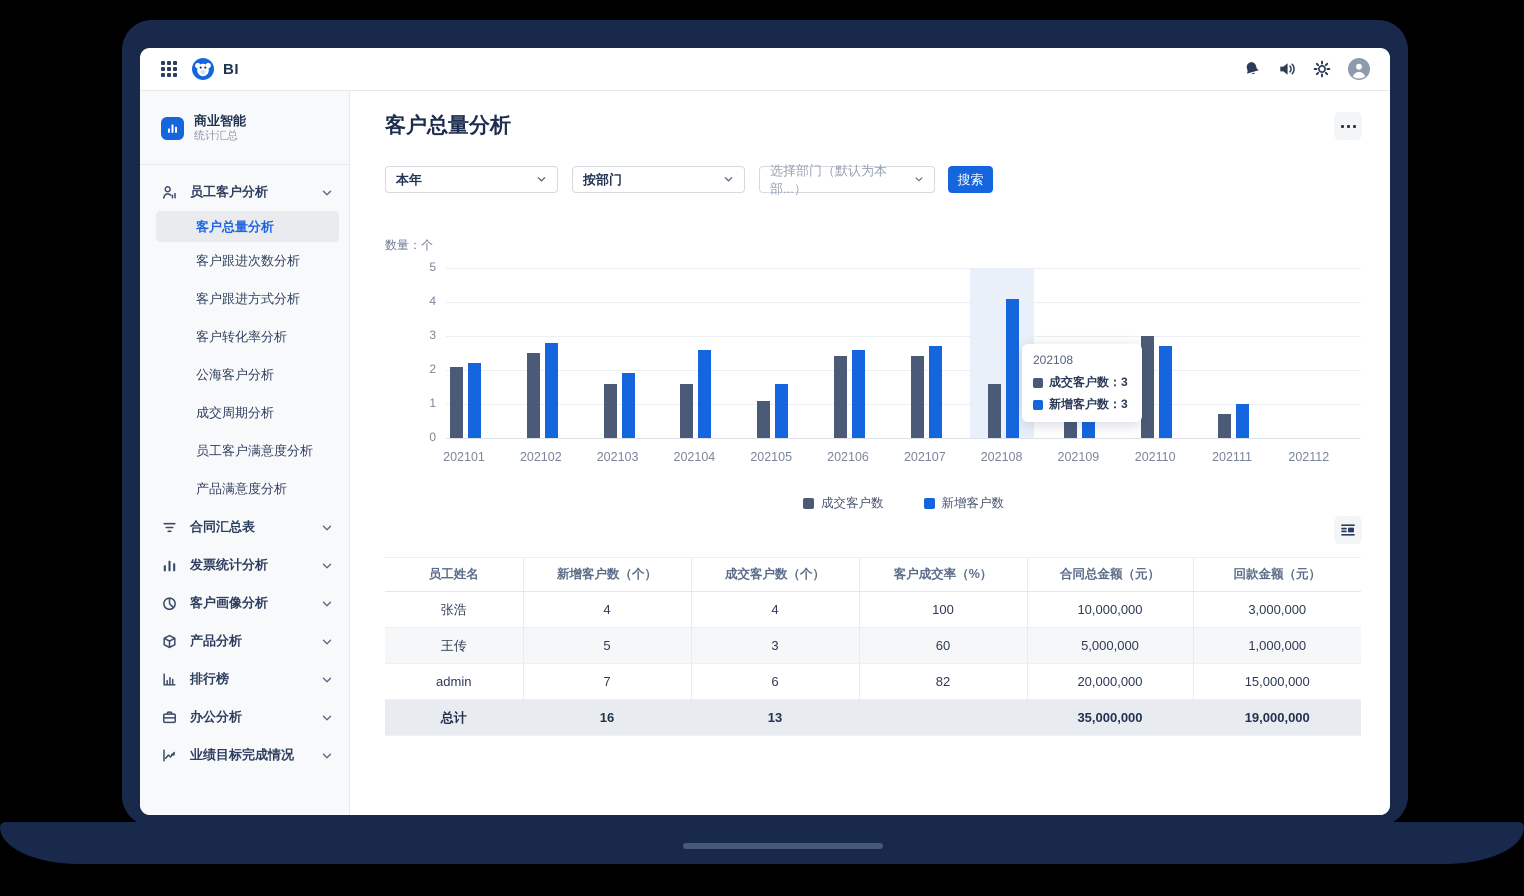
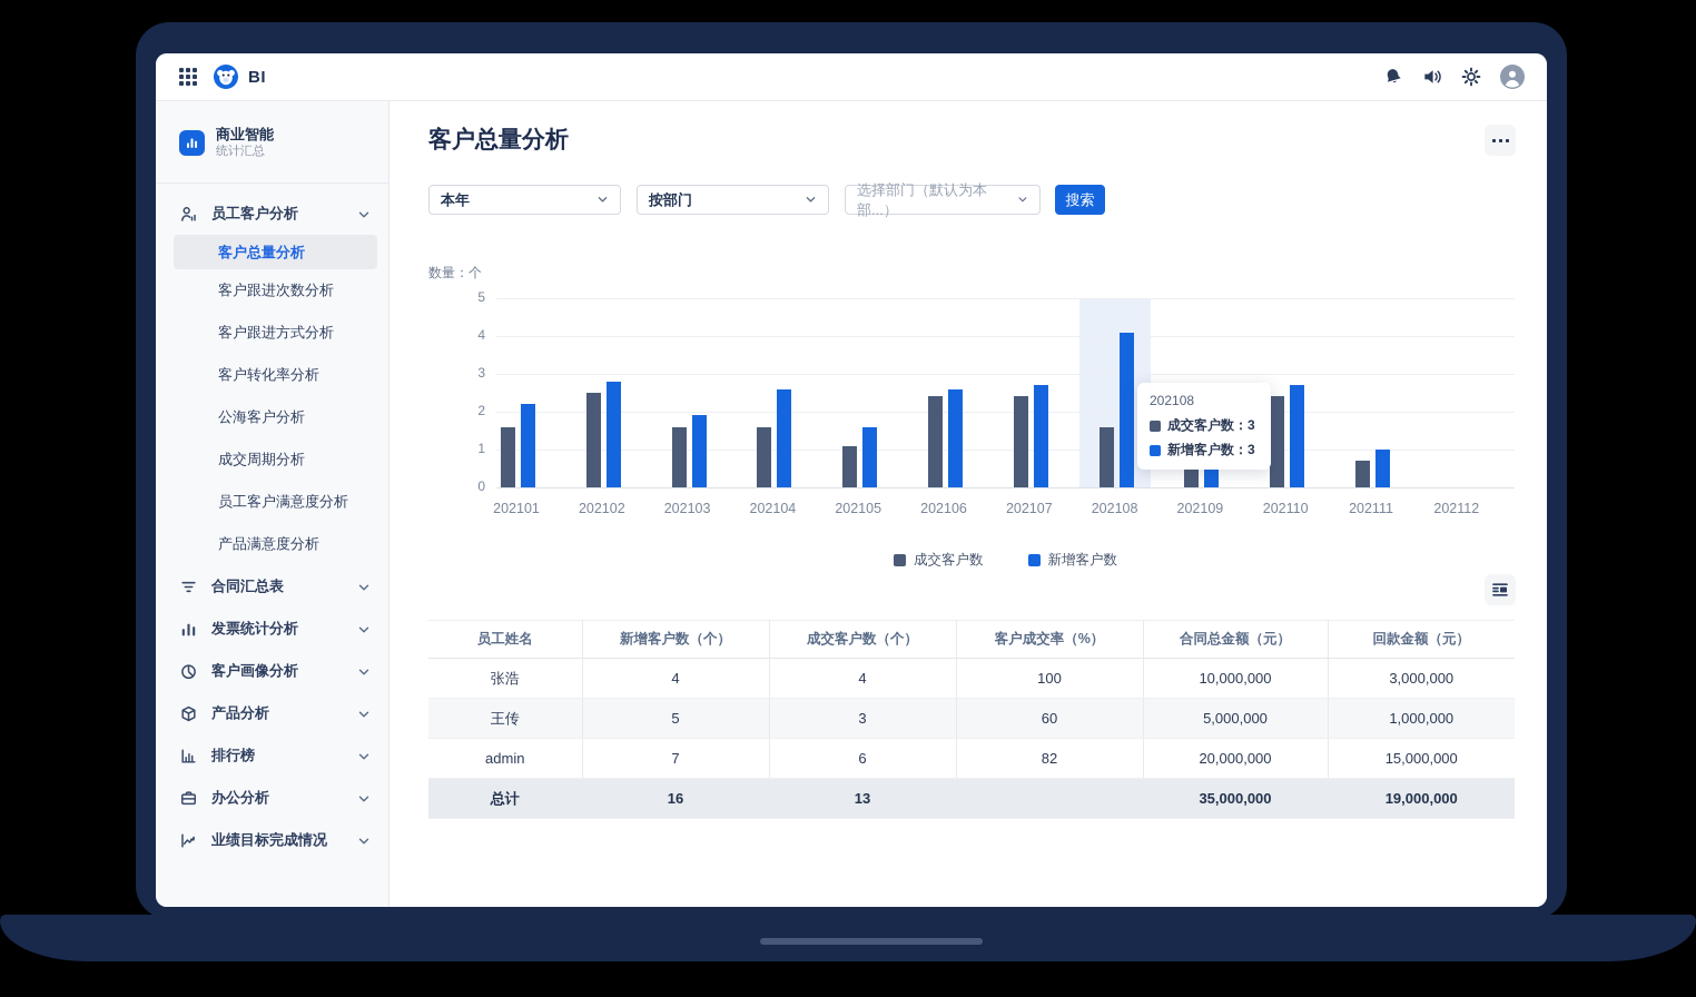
成交客户数/202101: 2.1 -> 1.6
成交客户数/202110: 3.0 -> 2.4
